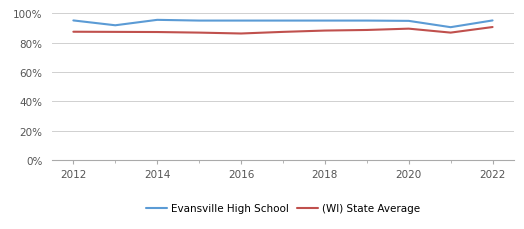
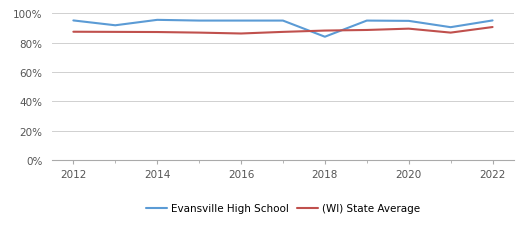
Evansville High School/2018: 95% -> 84%
